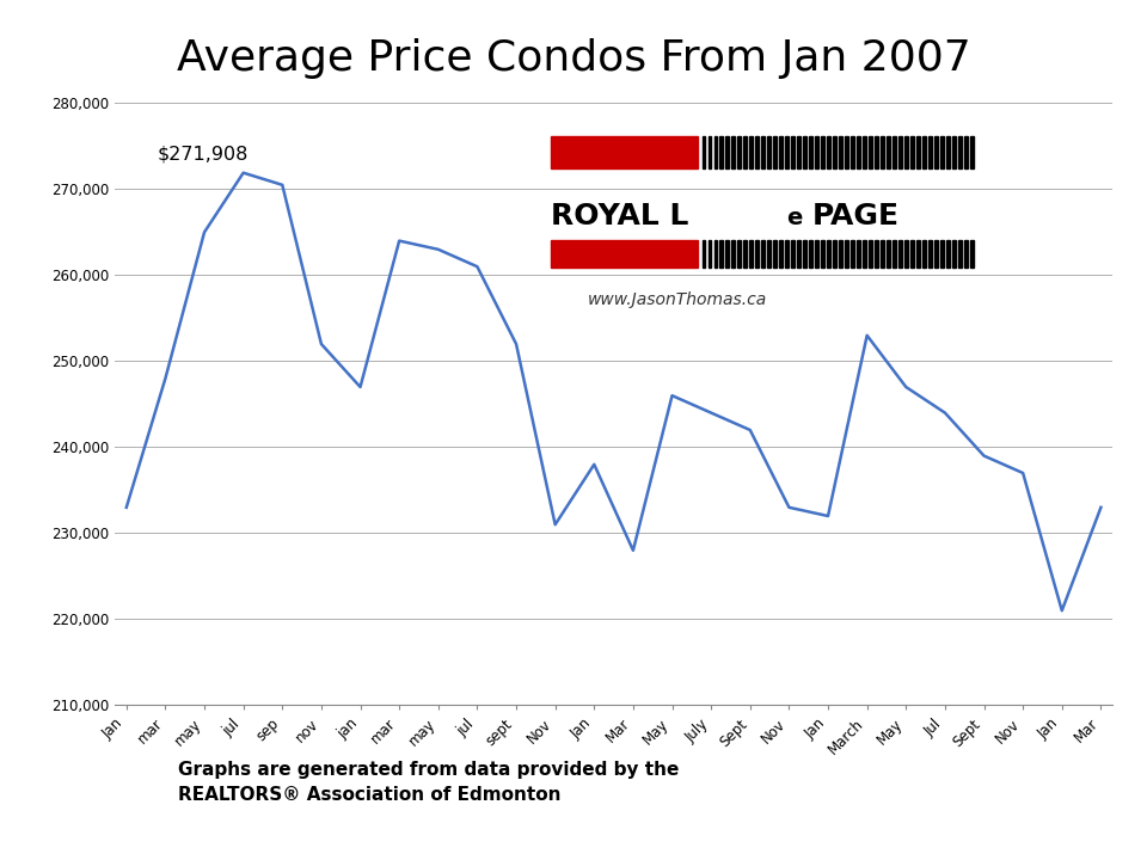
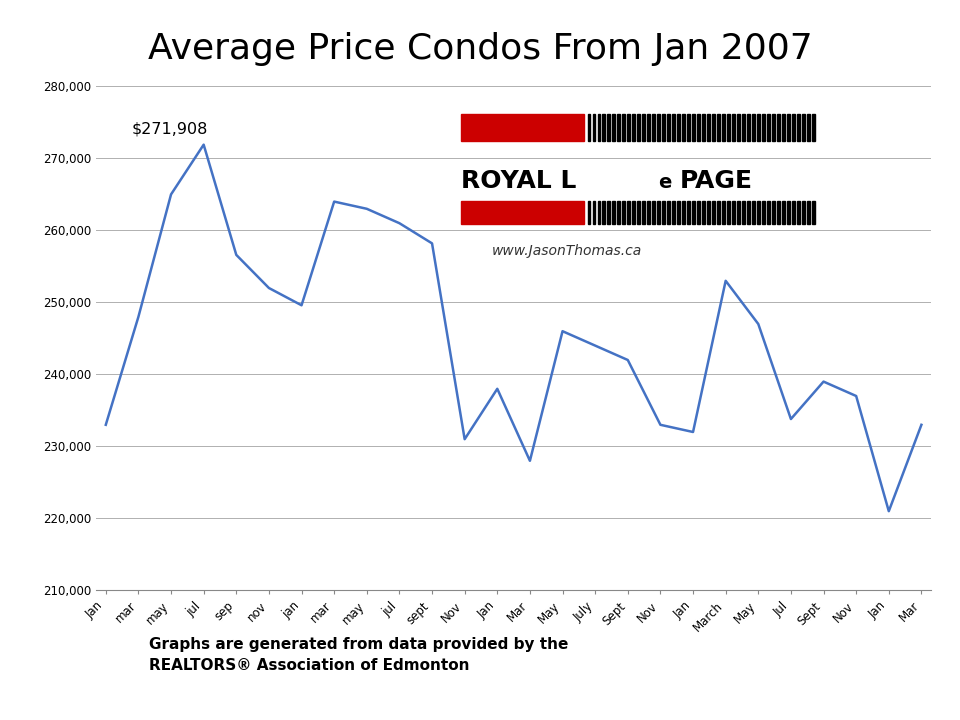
sep: 270,500 -> 256,600
jan: 247,000 -> 249,600
sept: 252,000 -> 258,200
Jul: 244,000 -> 233,800
